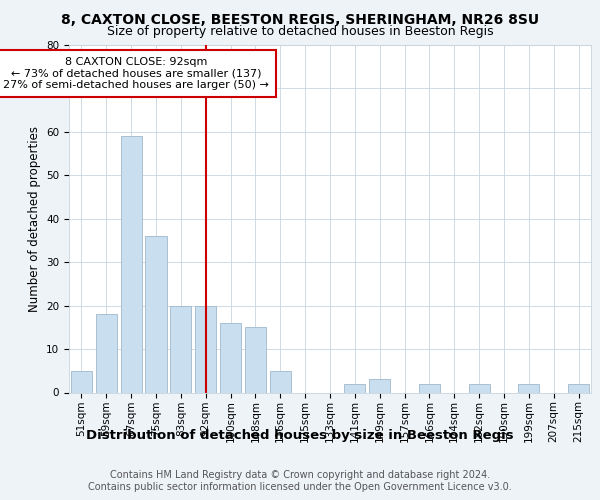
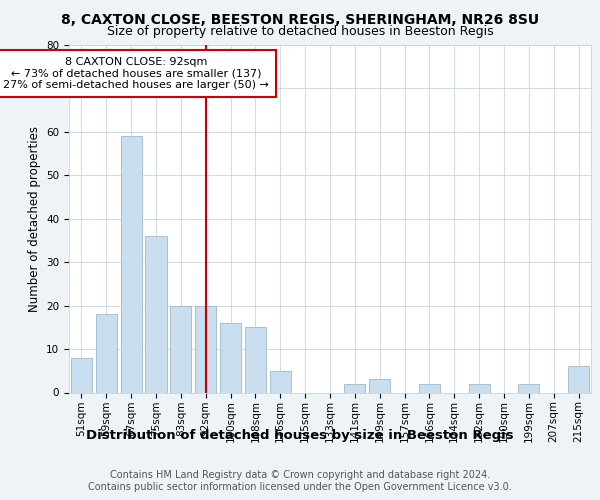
51sqm: 5 -> 8
215sqm: 2 -> 6
